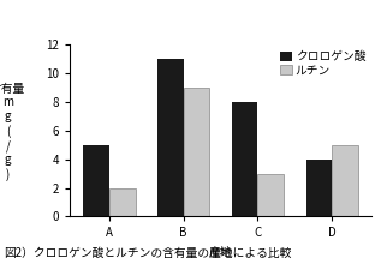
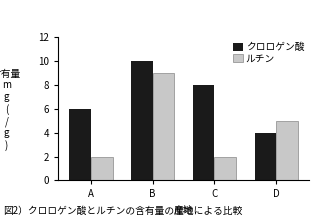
クロロゲン酸/A: 5 -> 6
クロロゲン酸/B: 11 -> 10
ルチン/C: 3 -> 2
